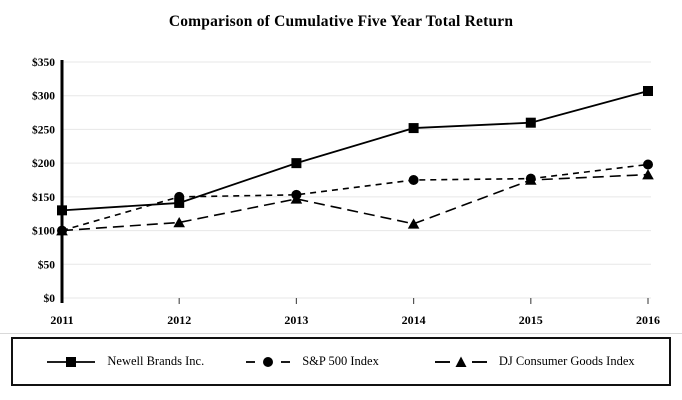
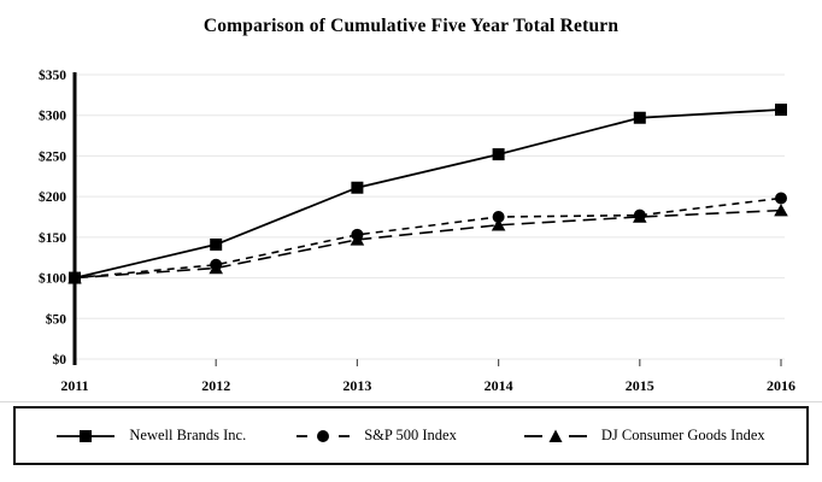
Newell Brands Inc./2011: $130 -> $100
S&P 500 Index/2012: $150 -> $120
Newell Brands Inc./2013: $200 -> $210
DJ Consumer Goods Index/2014: $110 -> $160
Newell Brands Inc./2015: $260 -> $300
